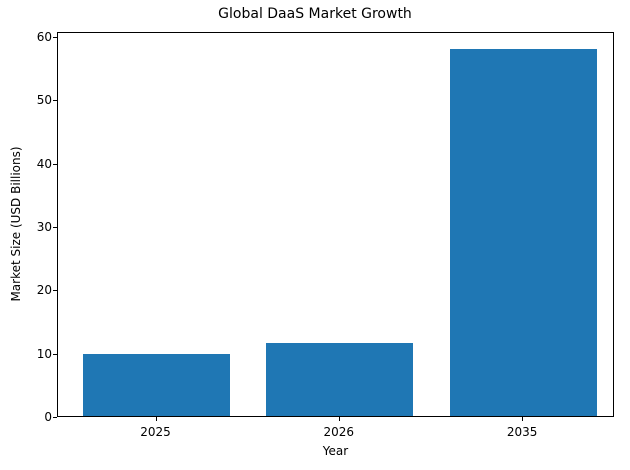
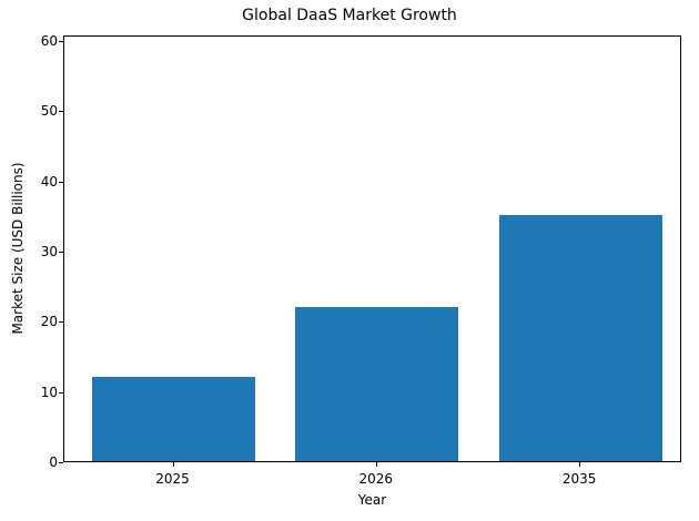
2025: 10 -> 12
2026: 12 -> 22
2035: 58 -> 35
